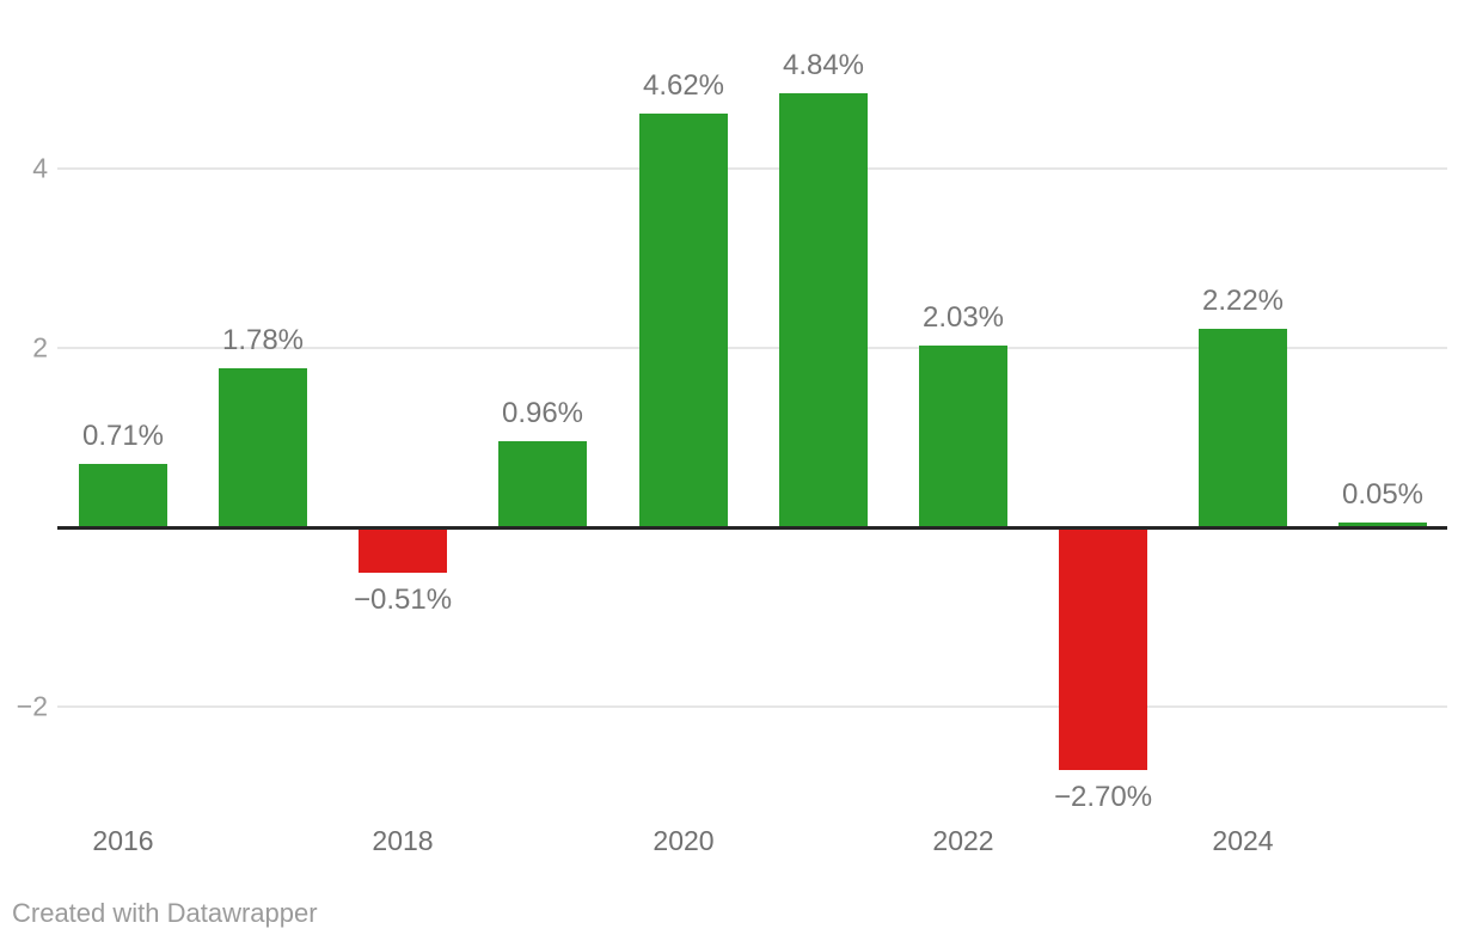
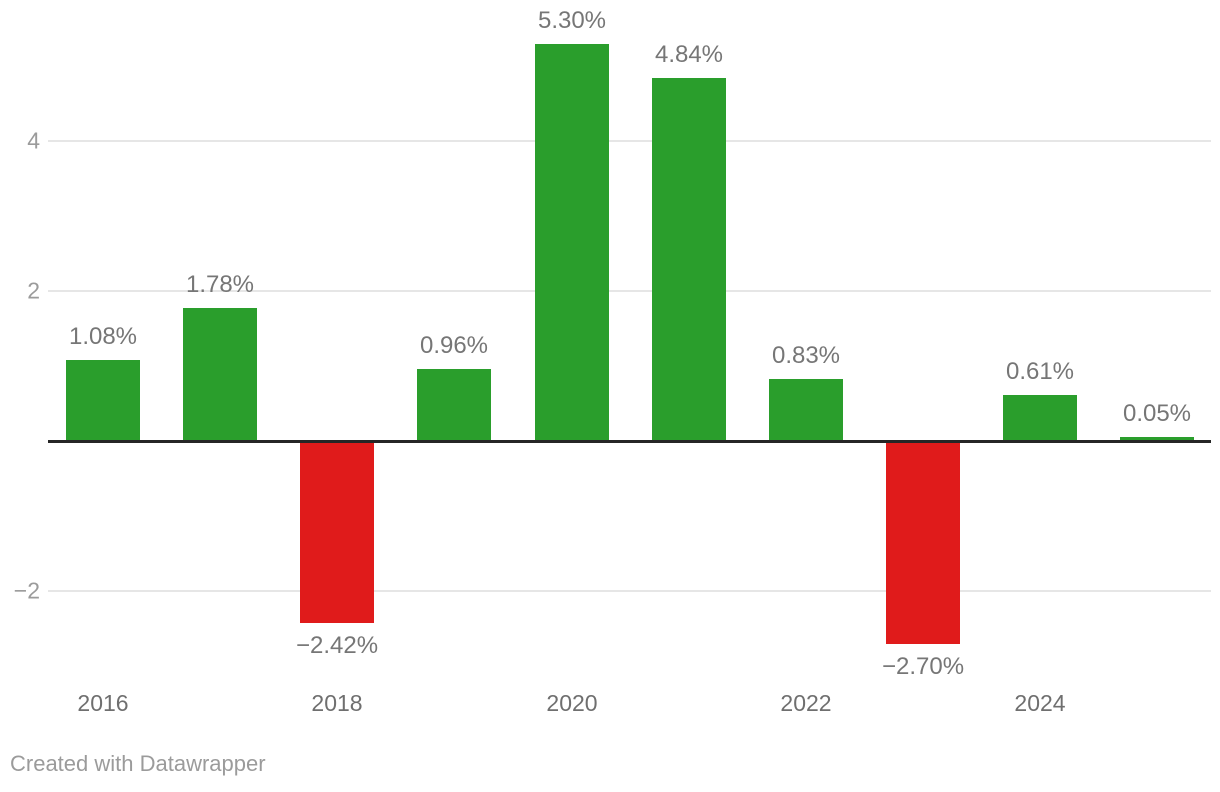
2016: 0.71% -> 1.08%
2018: −0.51% -> −2.42%
2020: 4.62% -> 5.30%
2022: 2.03% -> 0.83%
2024: 2.22% -> 0.61%
